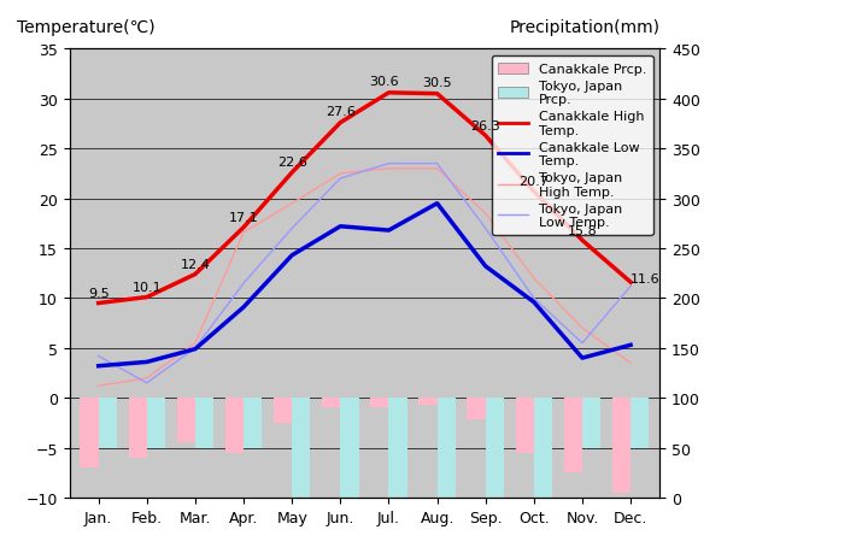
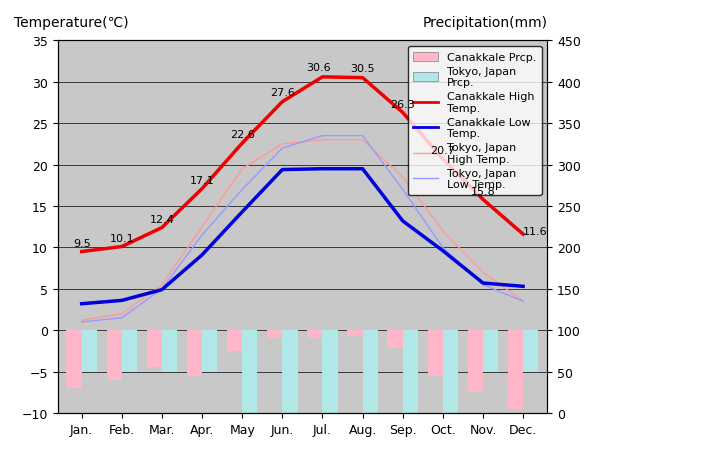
Tokyo, Japan Low Temp./Jan.: 4.2 -> 1.0
Tokyo, Japan High Temp./Apr.: 16.6 -> 12.5
Canakkale Low Temp./Jun.: 17.2 -> 19.4
Canakkale Low Temp./Jul.: 16.8 -> 19.5
Canakkale Low Temp./Nov.: 4.0 -> 5.7
Tokyo, Japan Low Temp./Dec.: 11.2 -> 3.5
